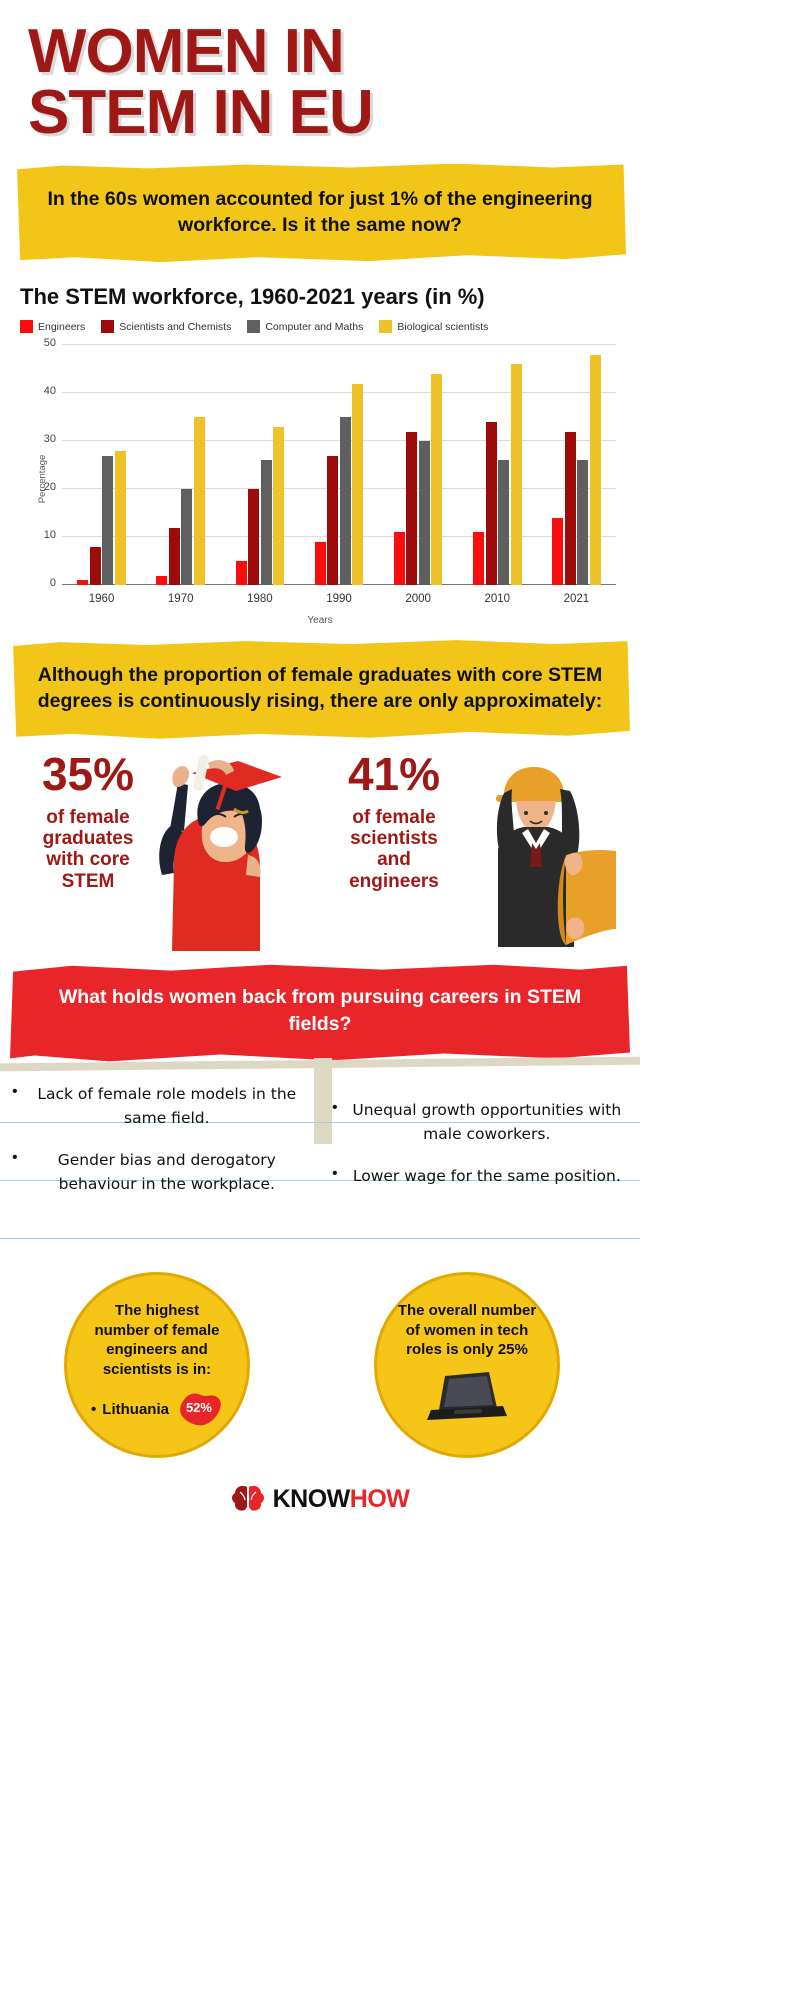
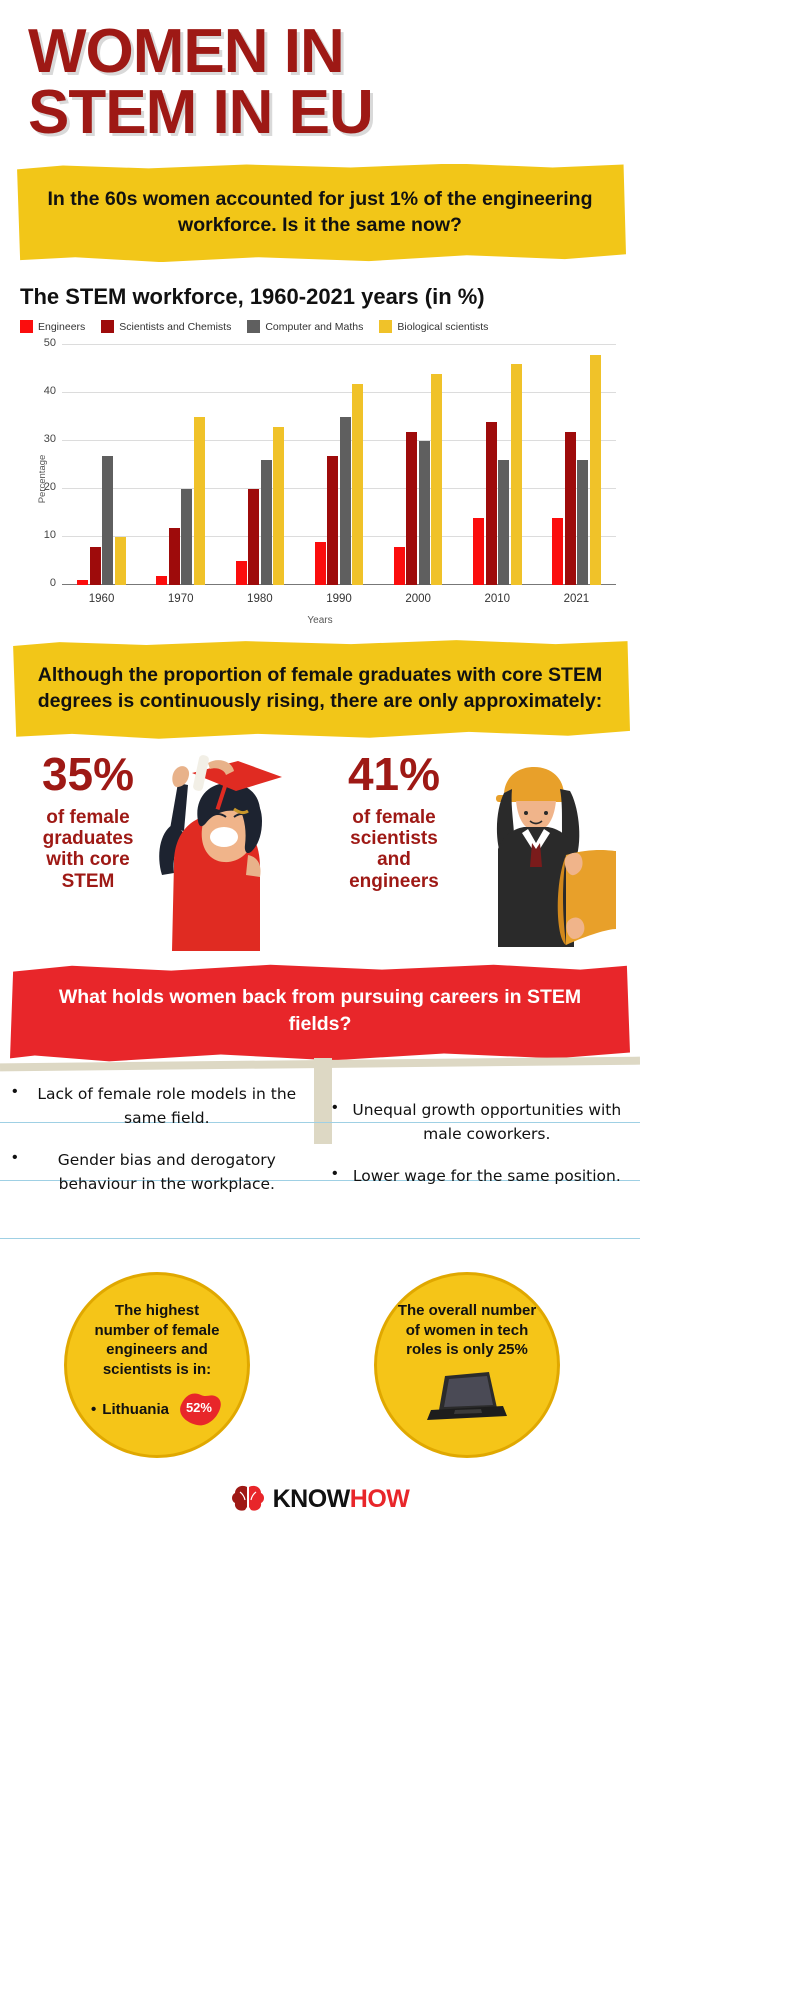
Biological scientists/1960: 28 -> 10
Engineers/2000: 11 -> 8
Engineers/2010: 11 -> 14
